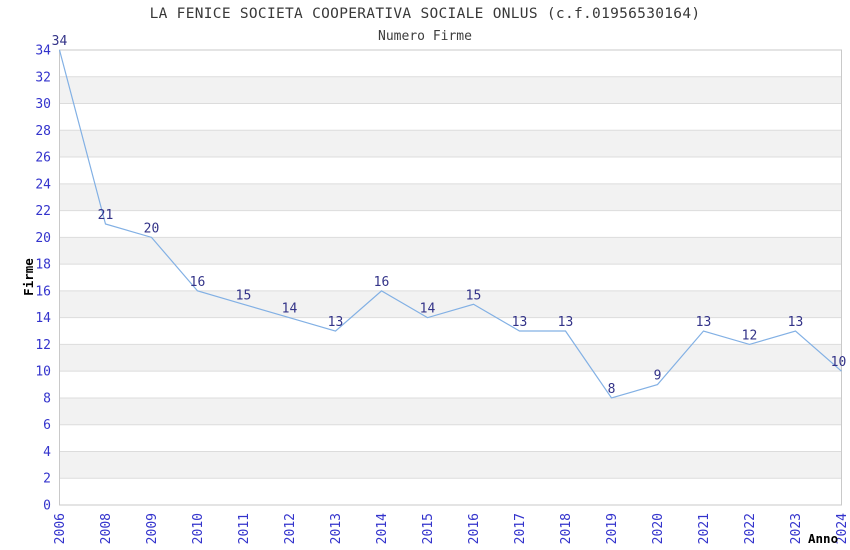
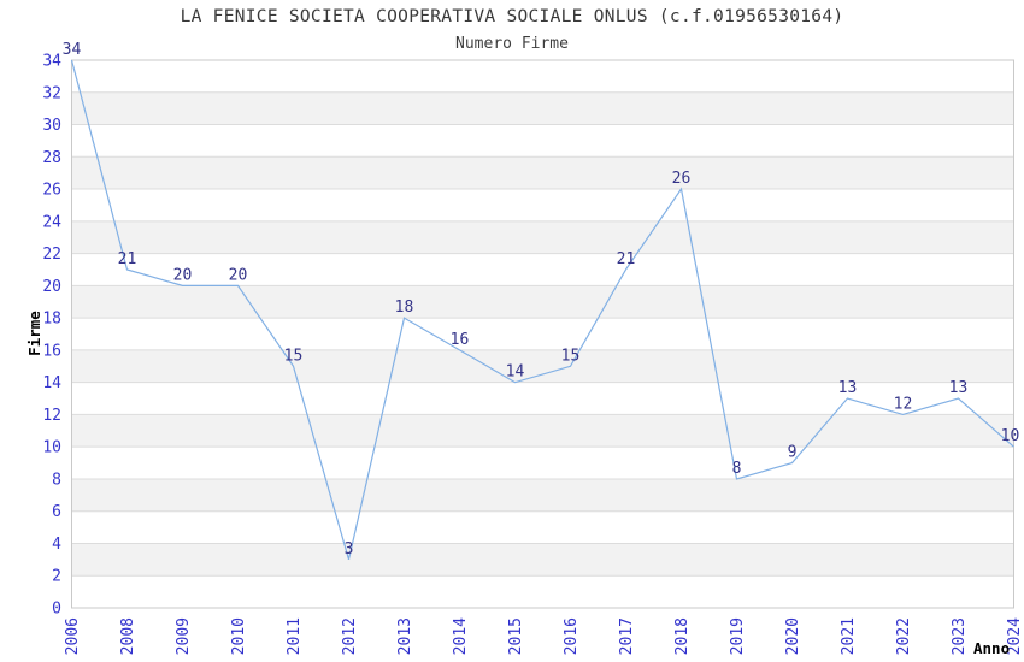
2010: 16 -> 20
2012: 14 -> 3
2013: 13 -> 18
2017: 13 -> 21
2018: 13 -> 26
